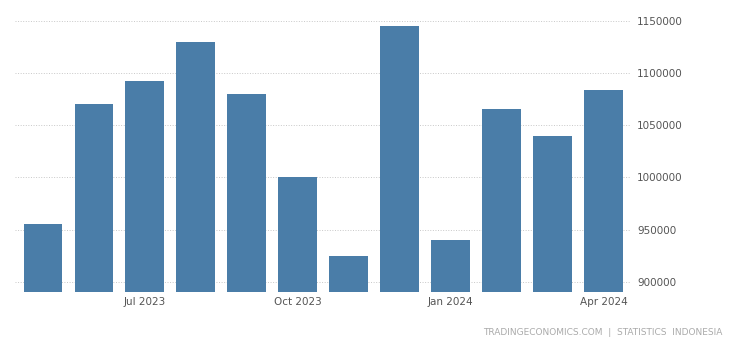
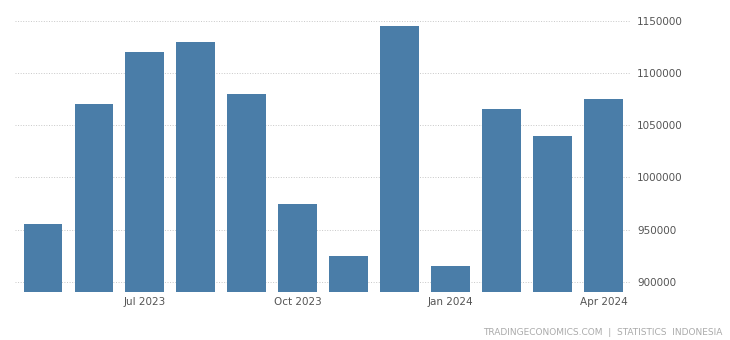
Jul 2023: 1092000 -> 1120000
Oct 2023: 1000000 -> 975000
Jan 2024: 940000 -> 915000
Apr 2024: 1084000 -> 1075000
